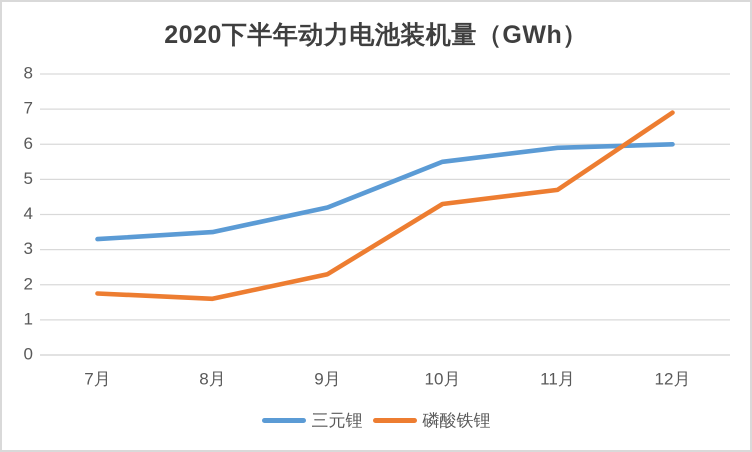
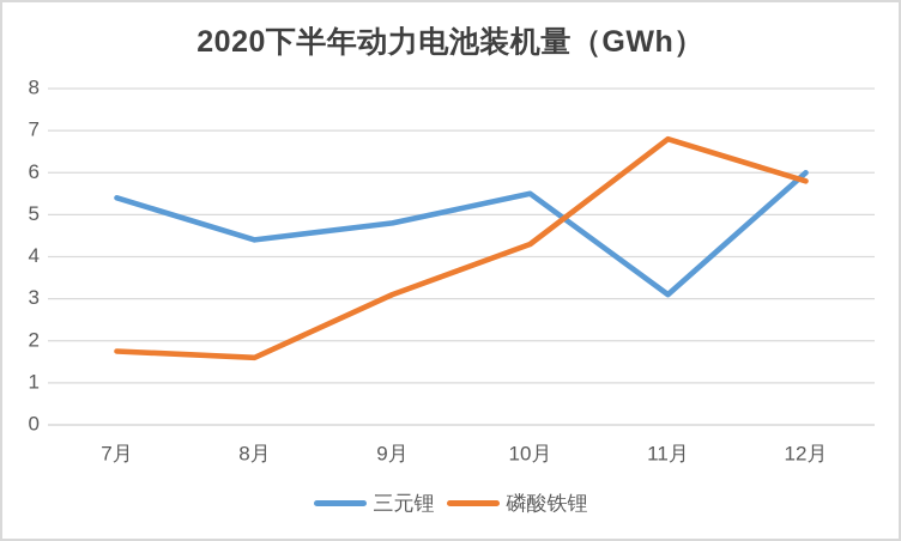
三元锂/7月: 3.3 -> 5.4
三元锂/8月: 3.5 -> 4.4
三元锂/9月: 4.2 -> 4.8
磷酸铁锂/9月: 2.3 -> 3.1
三元锂/11月: 5.9 -> 3.1
磷酸铁锂/11月: 4.7 -> 6.8
磷酸铁锂/12月: 6.9 -> 5.8
